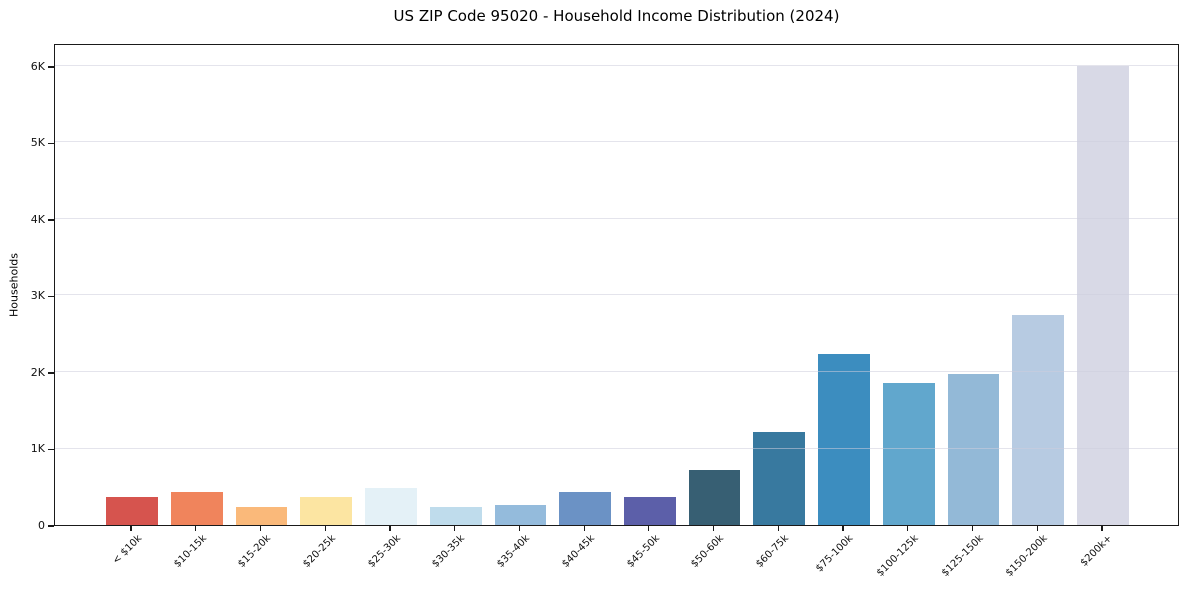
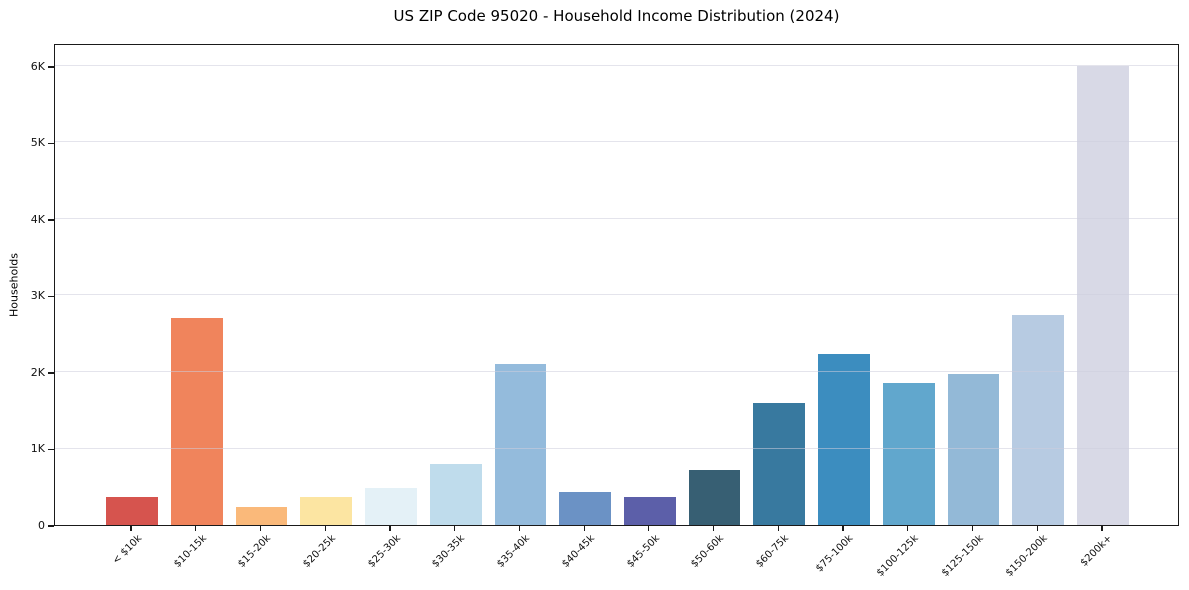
$10-15k: 0.4K -> 2.7K
$30-35k: 0.2K -> 0.8K
$35-40k: 0.3K -> 2.1K
$60-75k: 1.2K -> 1.6K
